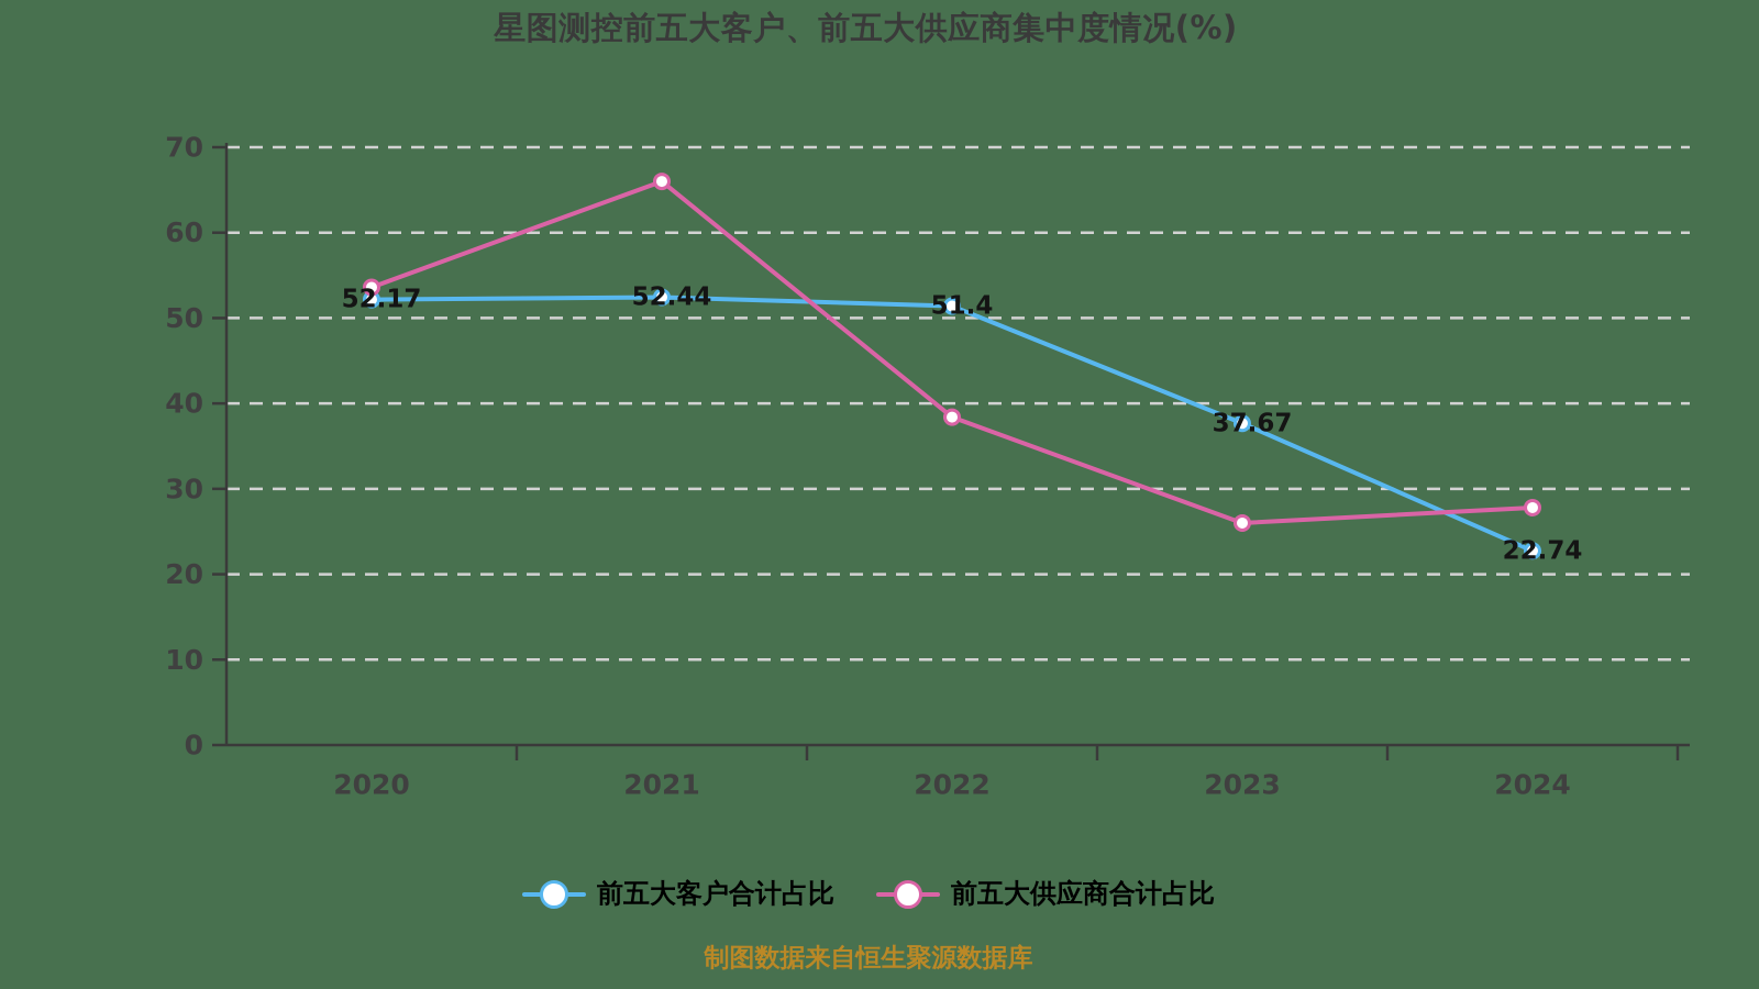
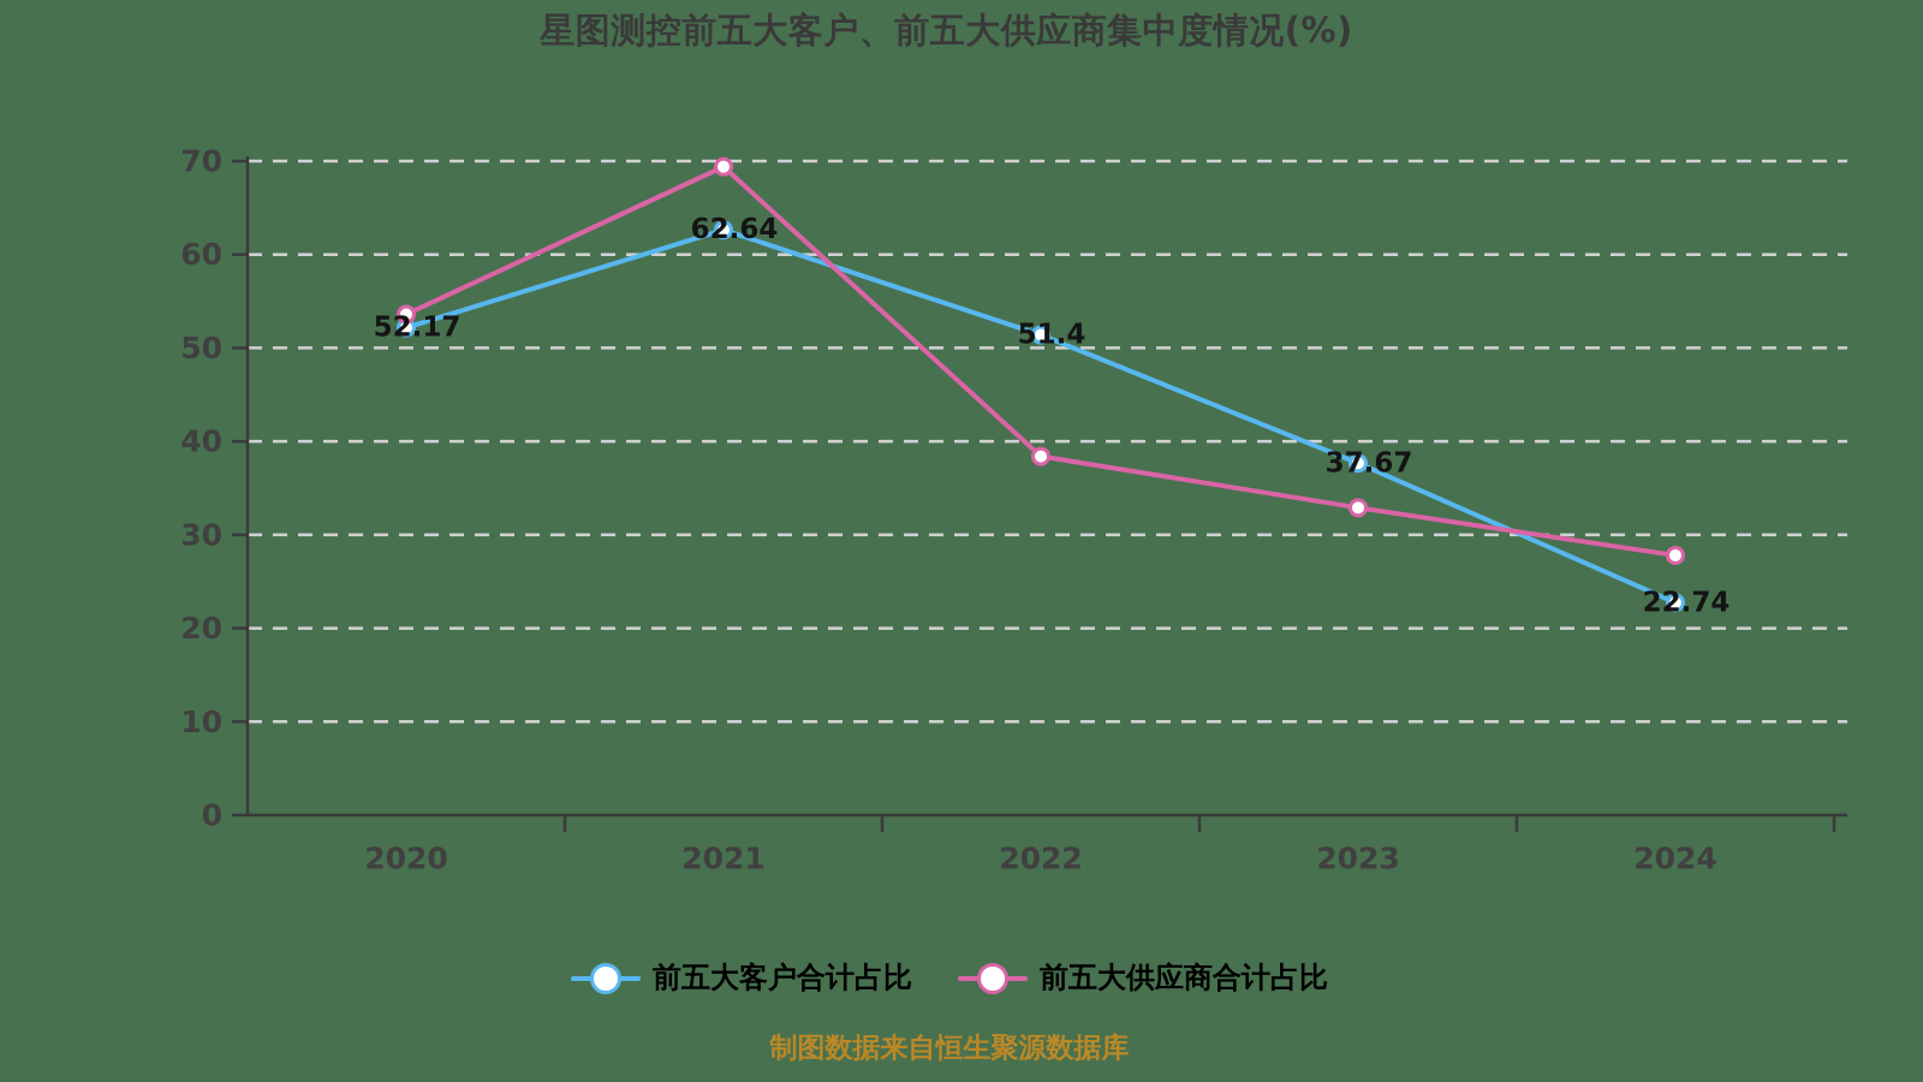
前五大客户合计占比/2021: 52.44 -> 62.64
前五大供应商合计占比/2021: 66 -> 69
前五大供应商合计占比/2023: 26 -> 33
